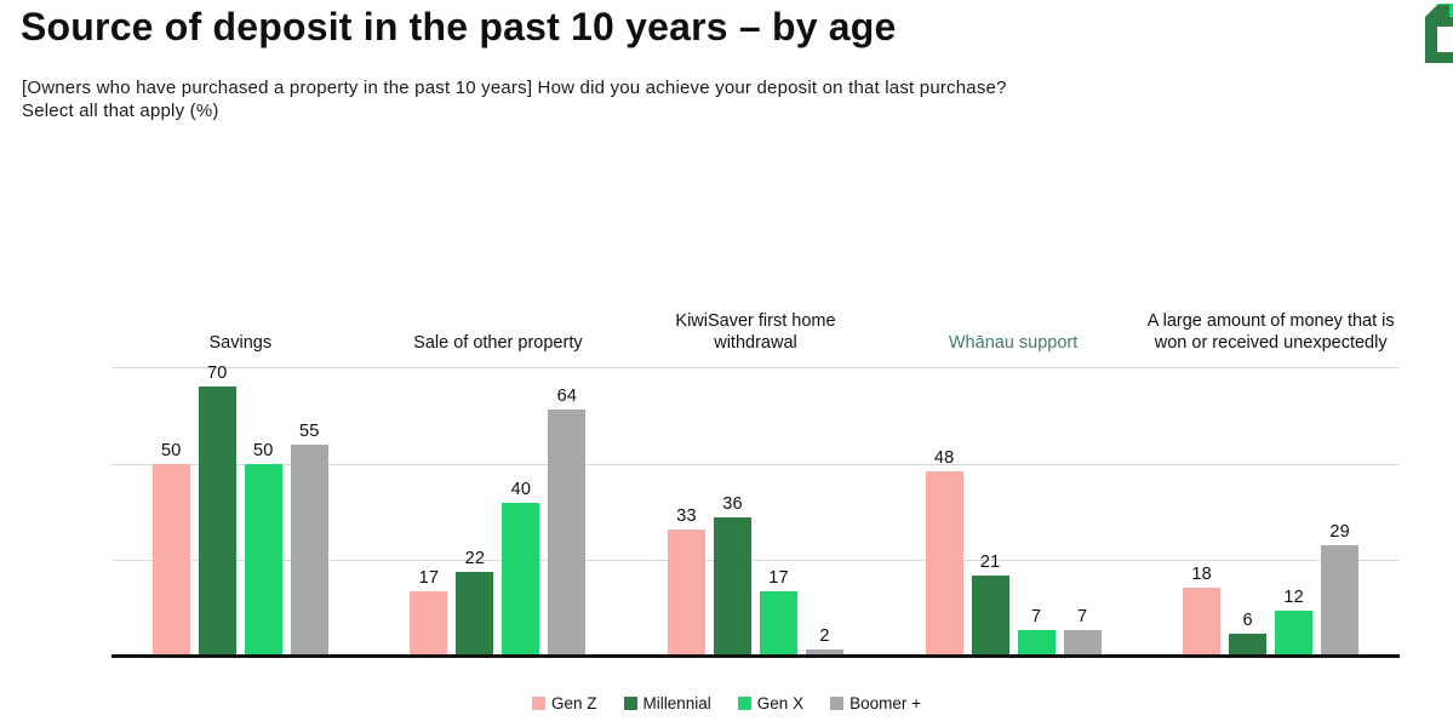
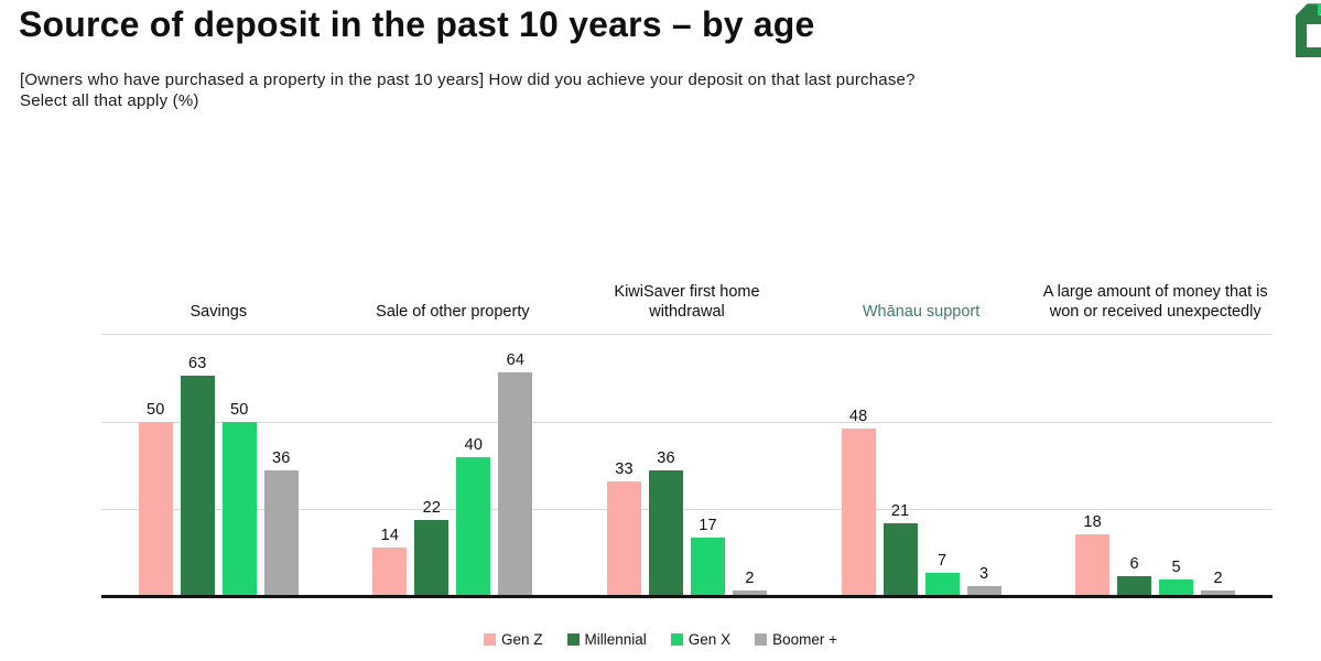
Millennial/Savings: 70 -> 63
Boomer +/Savings: 55 -> 36
Gen Z/Sale of other property: 17 -> 14
Boomer +/Whānau support: 7 -> 3
Gen X/A large amount of money that is won or received unexpectedly: 12 -> 5
Boomer +/A large amount of money that is won or received unexpectedly: 29 -> 2
